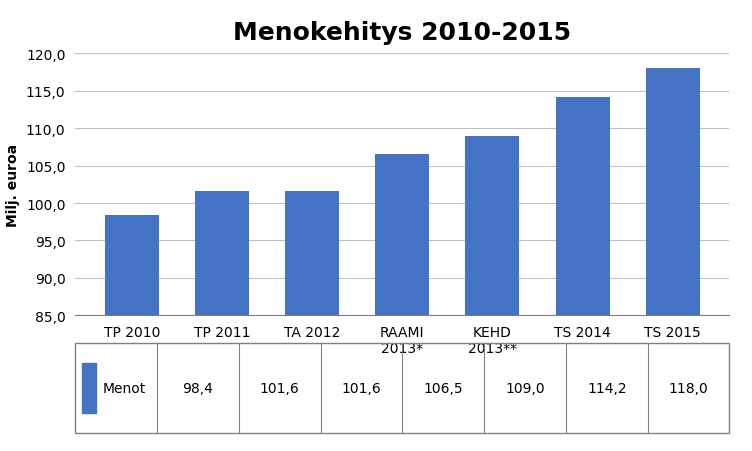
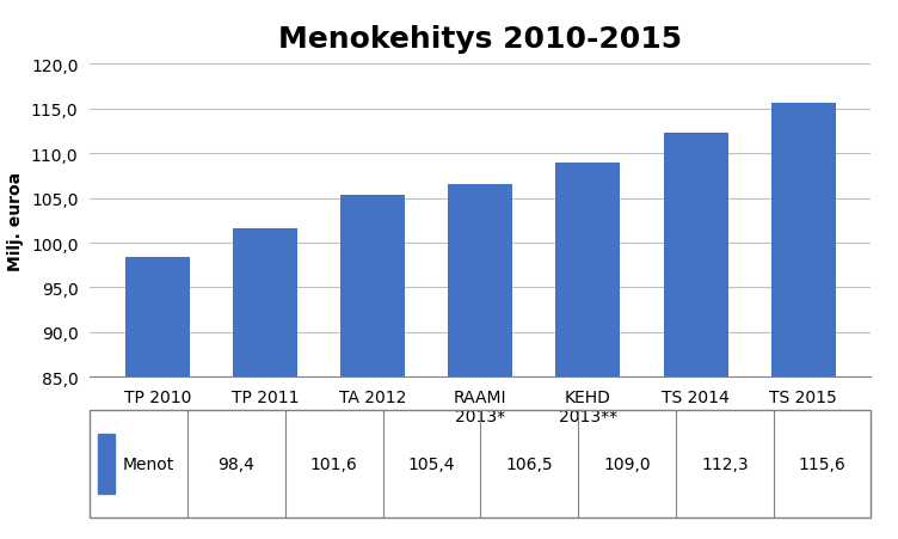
TA 2012: 101,6 -> 105,4
TS 2014: 114,2 -> 112,3
TS 2015: 118,0 -> 115,6
